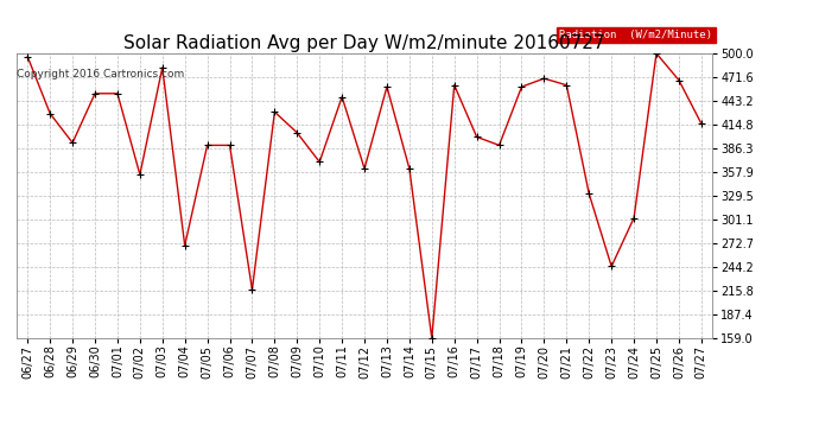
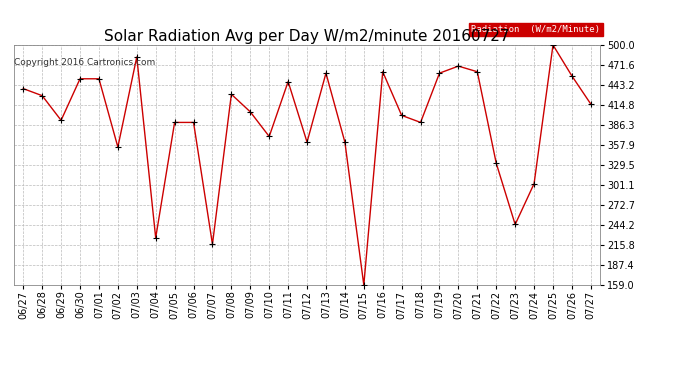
06/27: 496 -> 438
07/04: 270 -> 226
07/26: 468 -> 456
